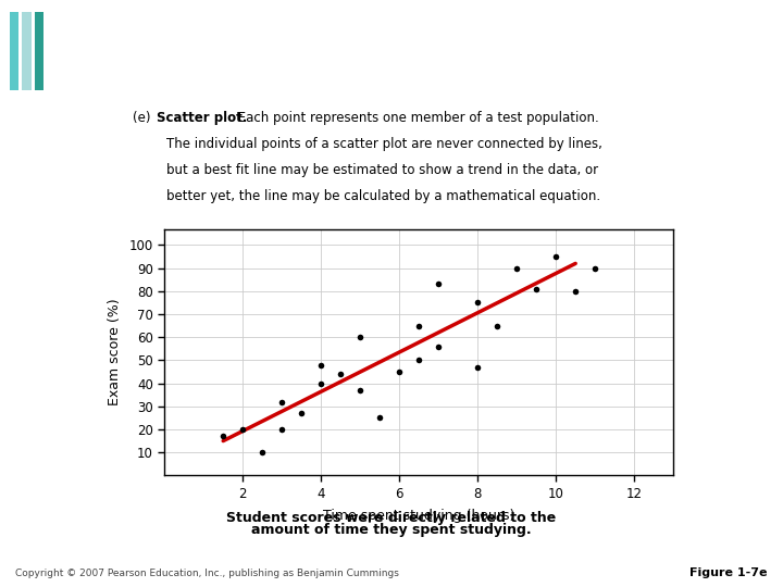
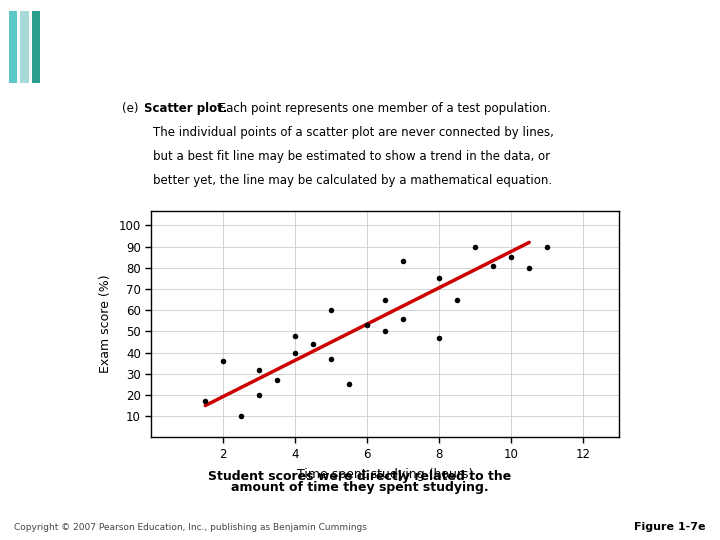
2: 20 -> 36
6: 45 -> 53
10: 95 -> 85
